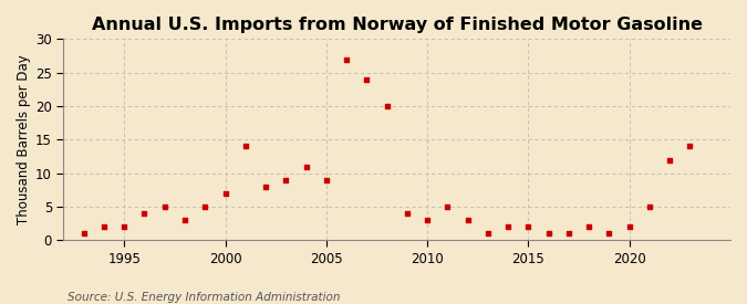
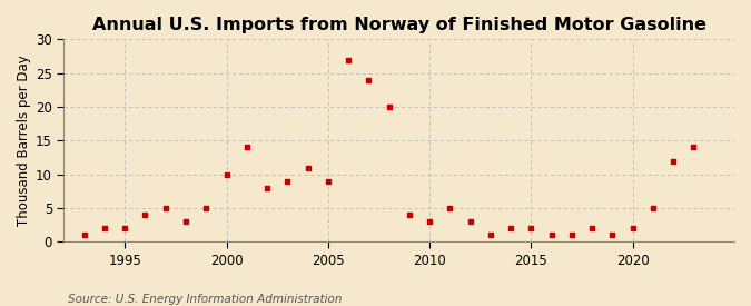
2000: 7 -> 10
